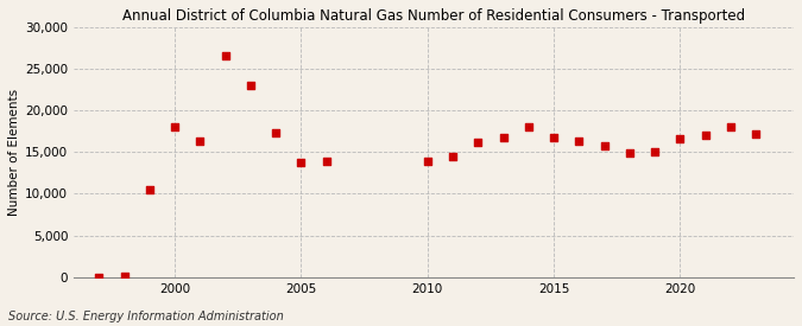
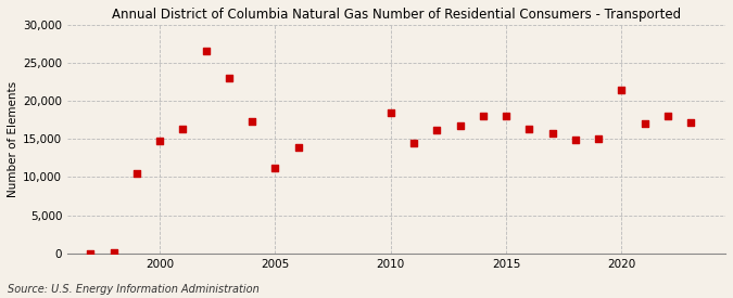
2000: 18,000 -> 14,800
2005: 13,800 -> 11,200
2010: 13,900 -> 18,400
2015: 16,800 -> 18,000
2020: 16,600 -> 21,400
